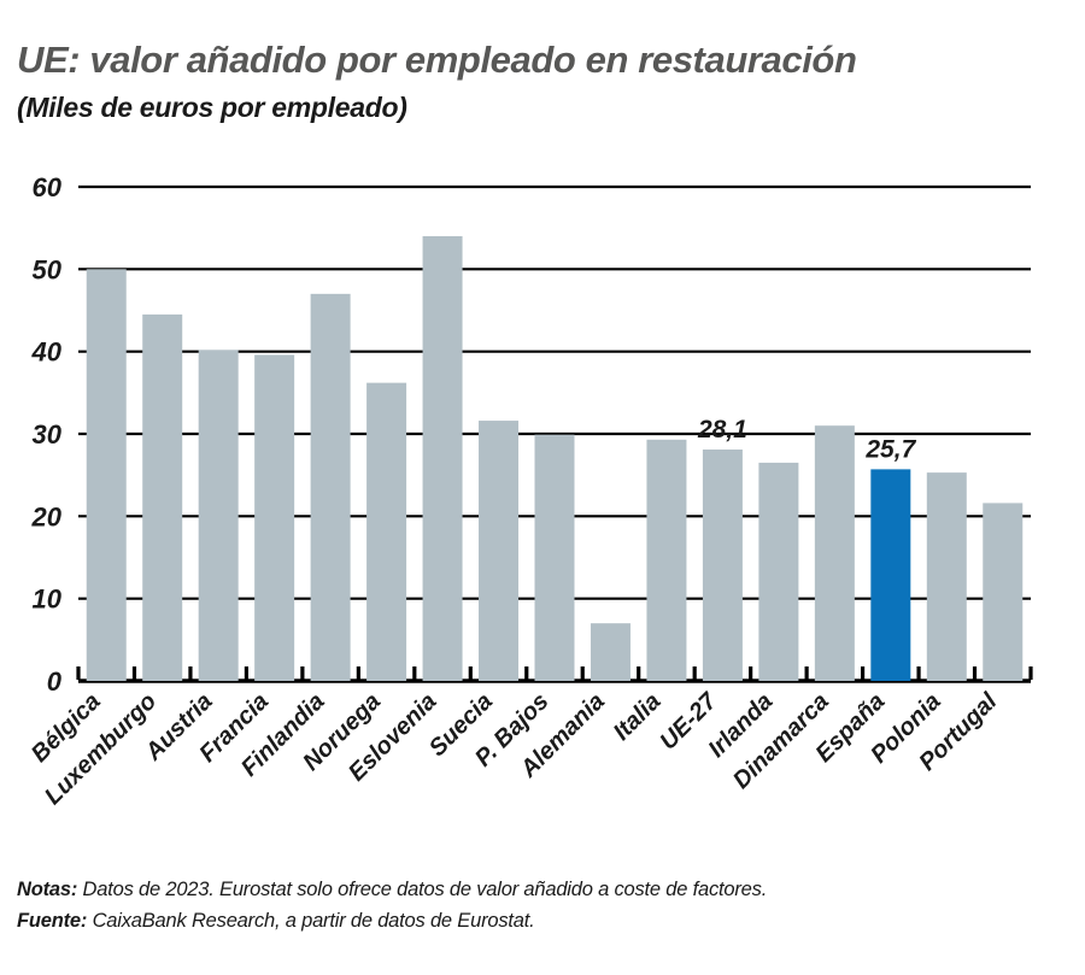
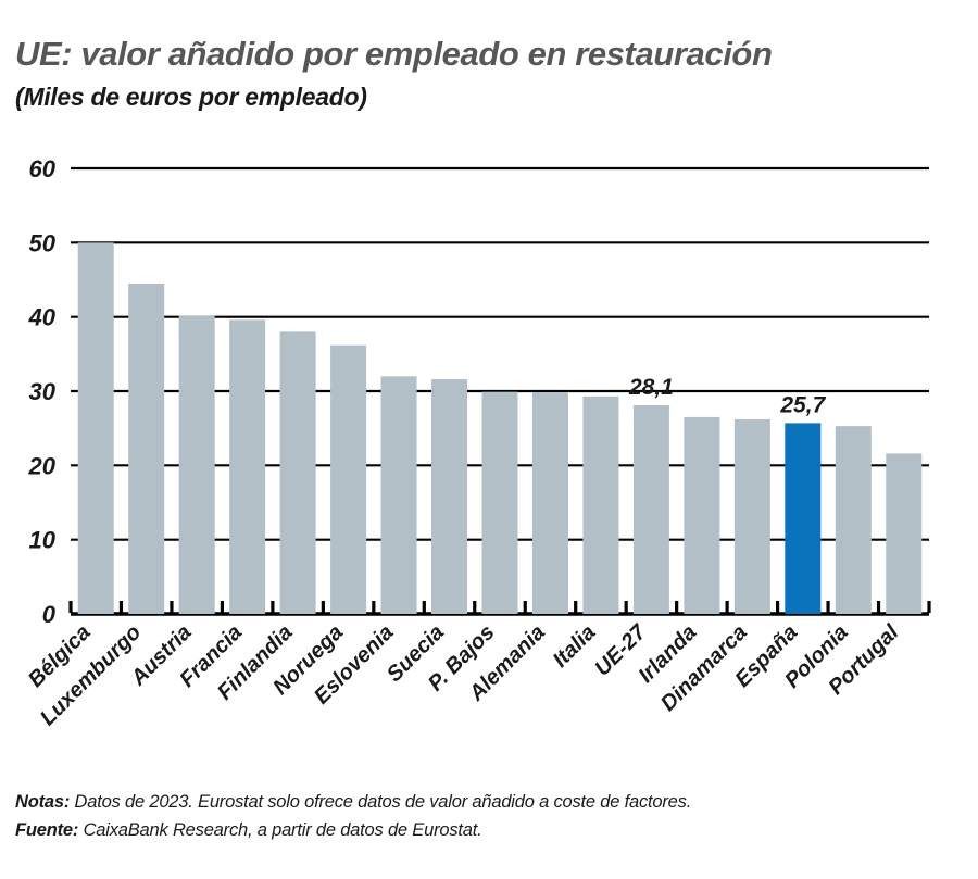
Finlandia: 47 -> 38
Eslovenia: 54 -> 32
Alemania: 7 -> 30
Dinamarca: 31 -> 26
